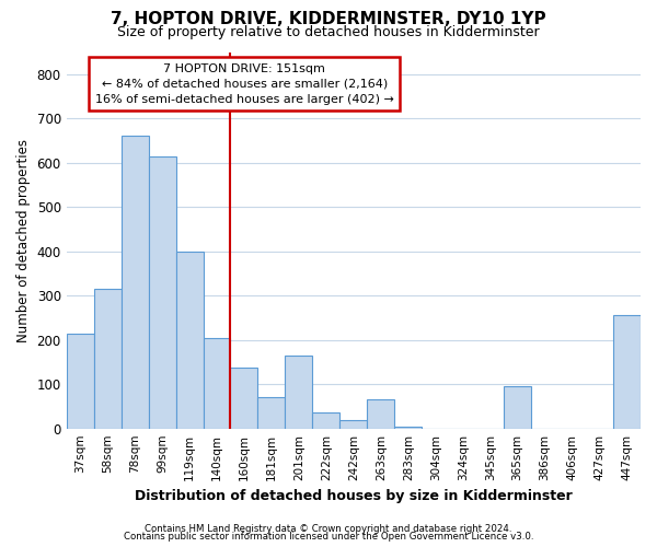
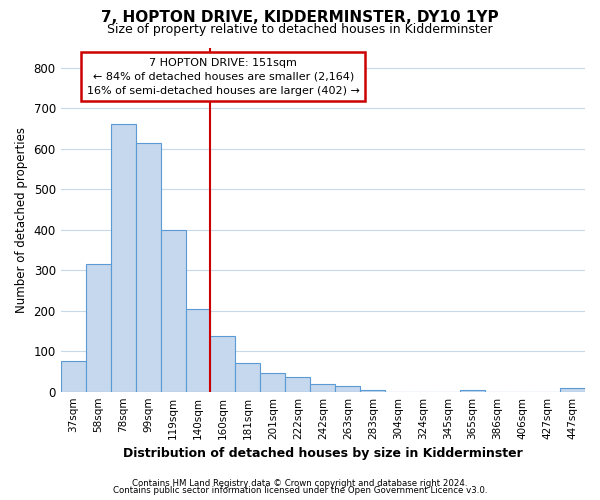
37sqm: 215 -> 75
201sqm: 165 -> 47
263sqm: 65 -> 15
365sqm: 95 -> 5
447sqm: 255 -> 8
